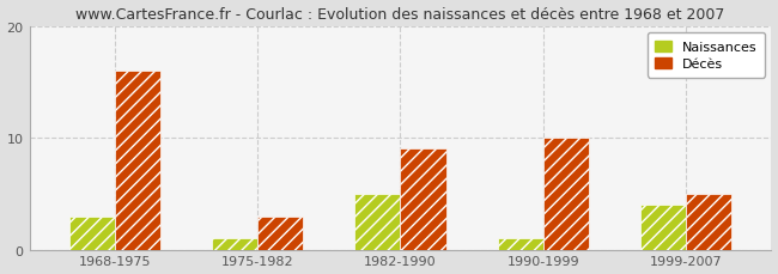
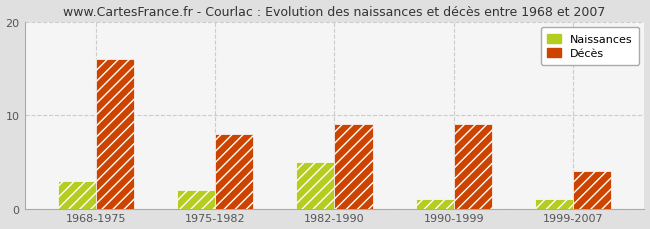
Naissances/1975-1982: 1 -> 2
Décès/1975-1982: 3 -> 8
Décès/1990-1999: 10 -> 9
Naissances/1999-2007: 4 -> 1
Décès/1999-2007: 5 -> 4
